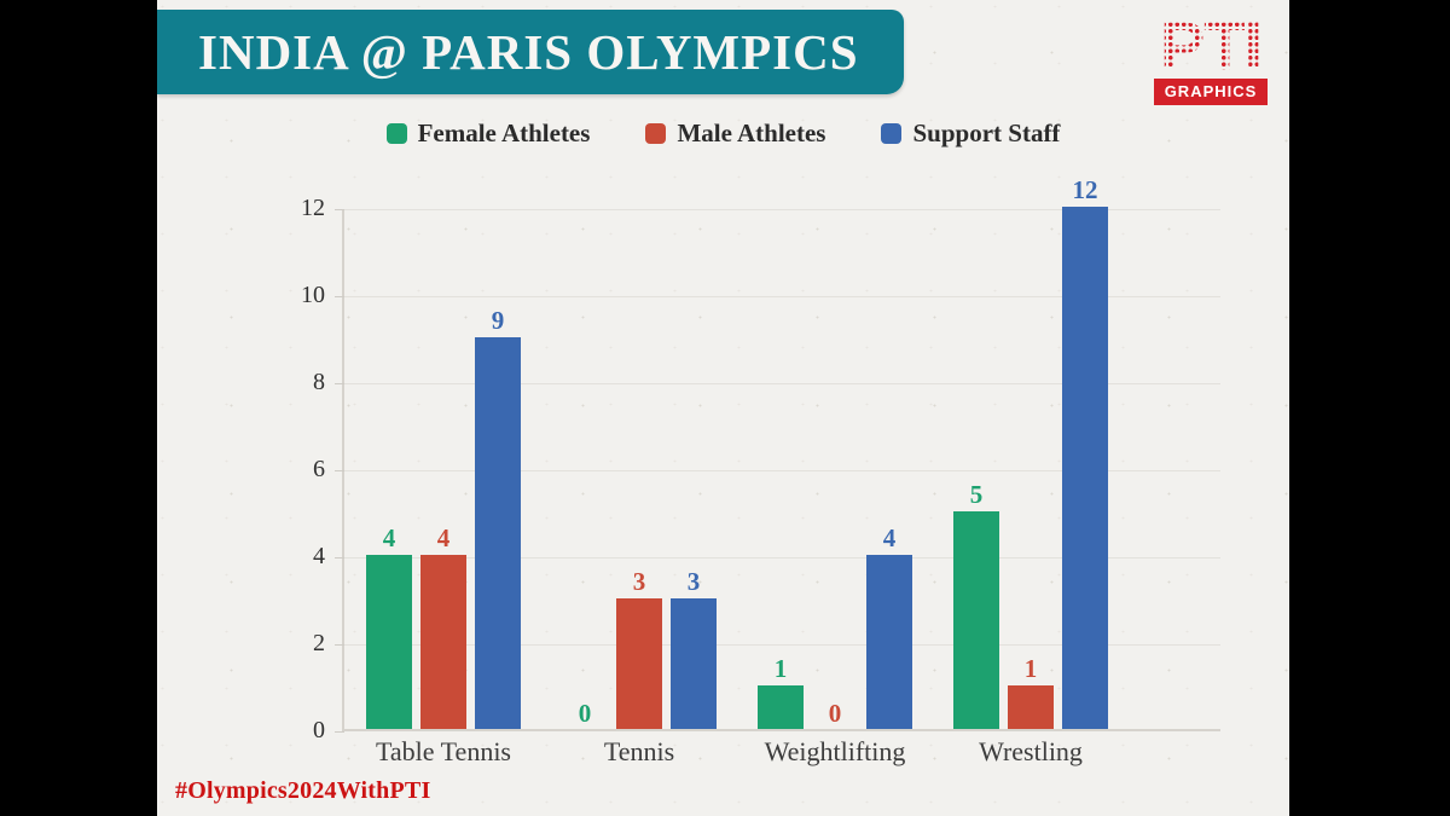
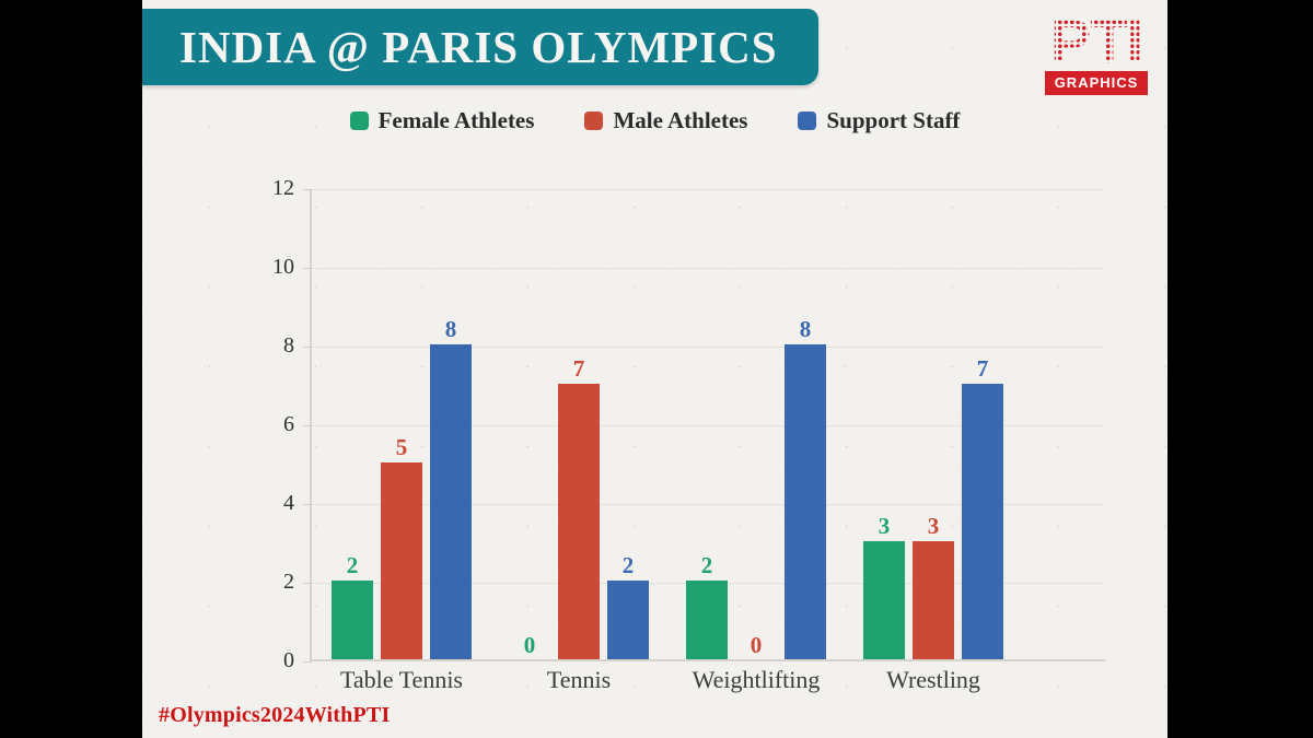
Female Athletes/Table Tennis: 4 -> 2
Male Athletes/Table Tennis: 4 -> 5
Support Staff/Table Tennis: 9 -> 8
Male Athletes/Tennis: 3 -> 7
Support Staff/Tennis: 3 -> 2
Female Athletes/Weightlifting: 1 -> 2
Support Staff/Weightlifting: 4 -> 8
Female Athletes/Wrestling: 5 -> 3
Male Athletes/Wrestling: 1 -> 3
Support Staff/Wrestling: 12 -> 7
